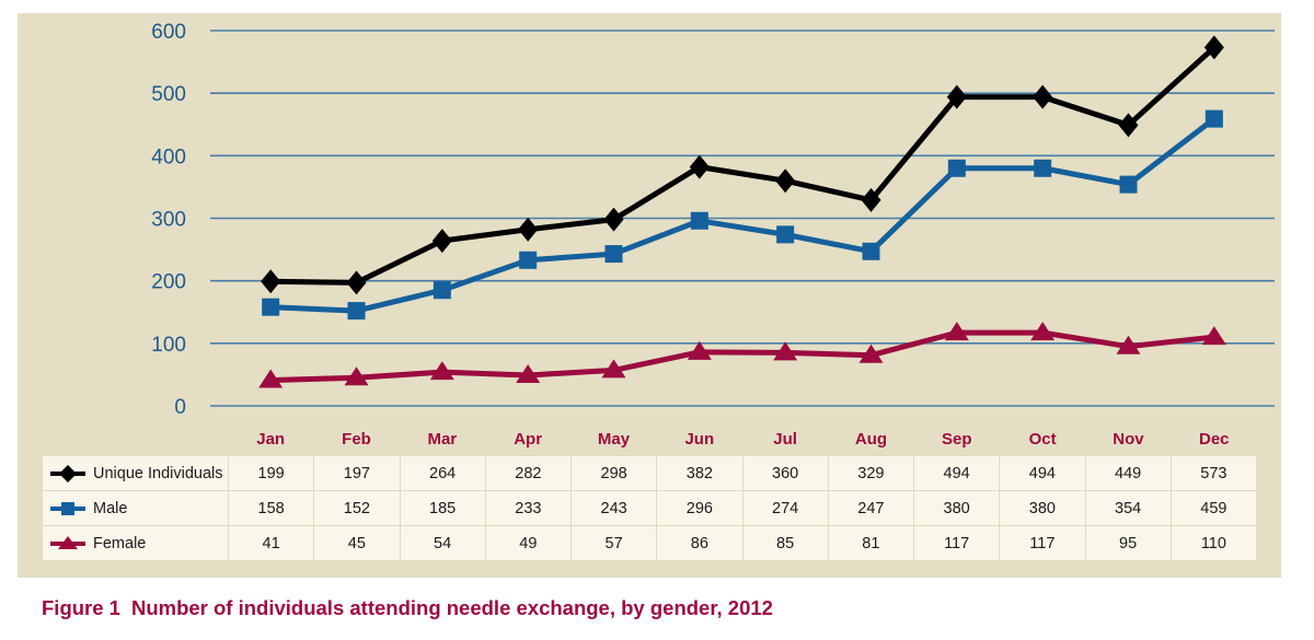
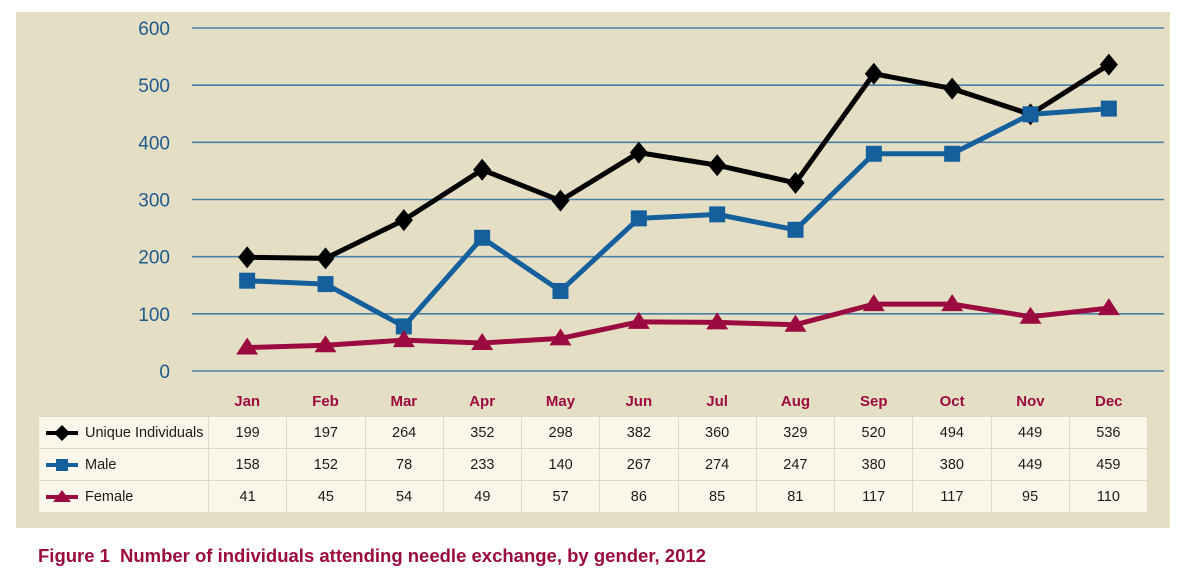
Male/Mar: 185 -> 78
Unique Individuals/Apr: 282 -> 352
Male/May: 243 -> 140
Male/Jun: 296 -> 267
Unique Individuals/Sep: 494 -> 520
Male/Nov: 354 -> 449
Unique Individuals/Dec: 573 -> 536
